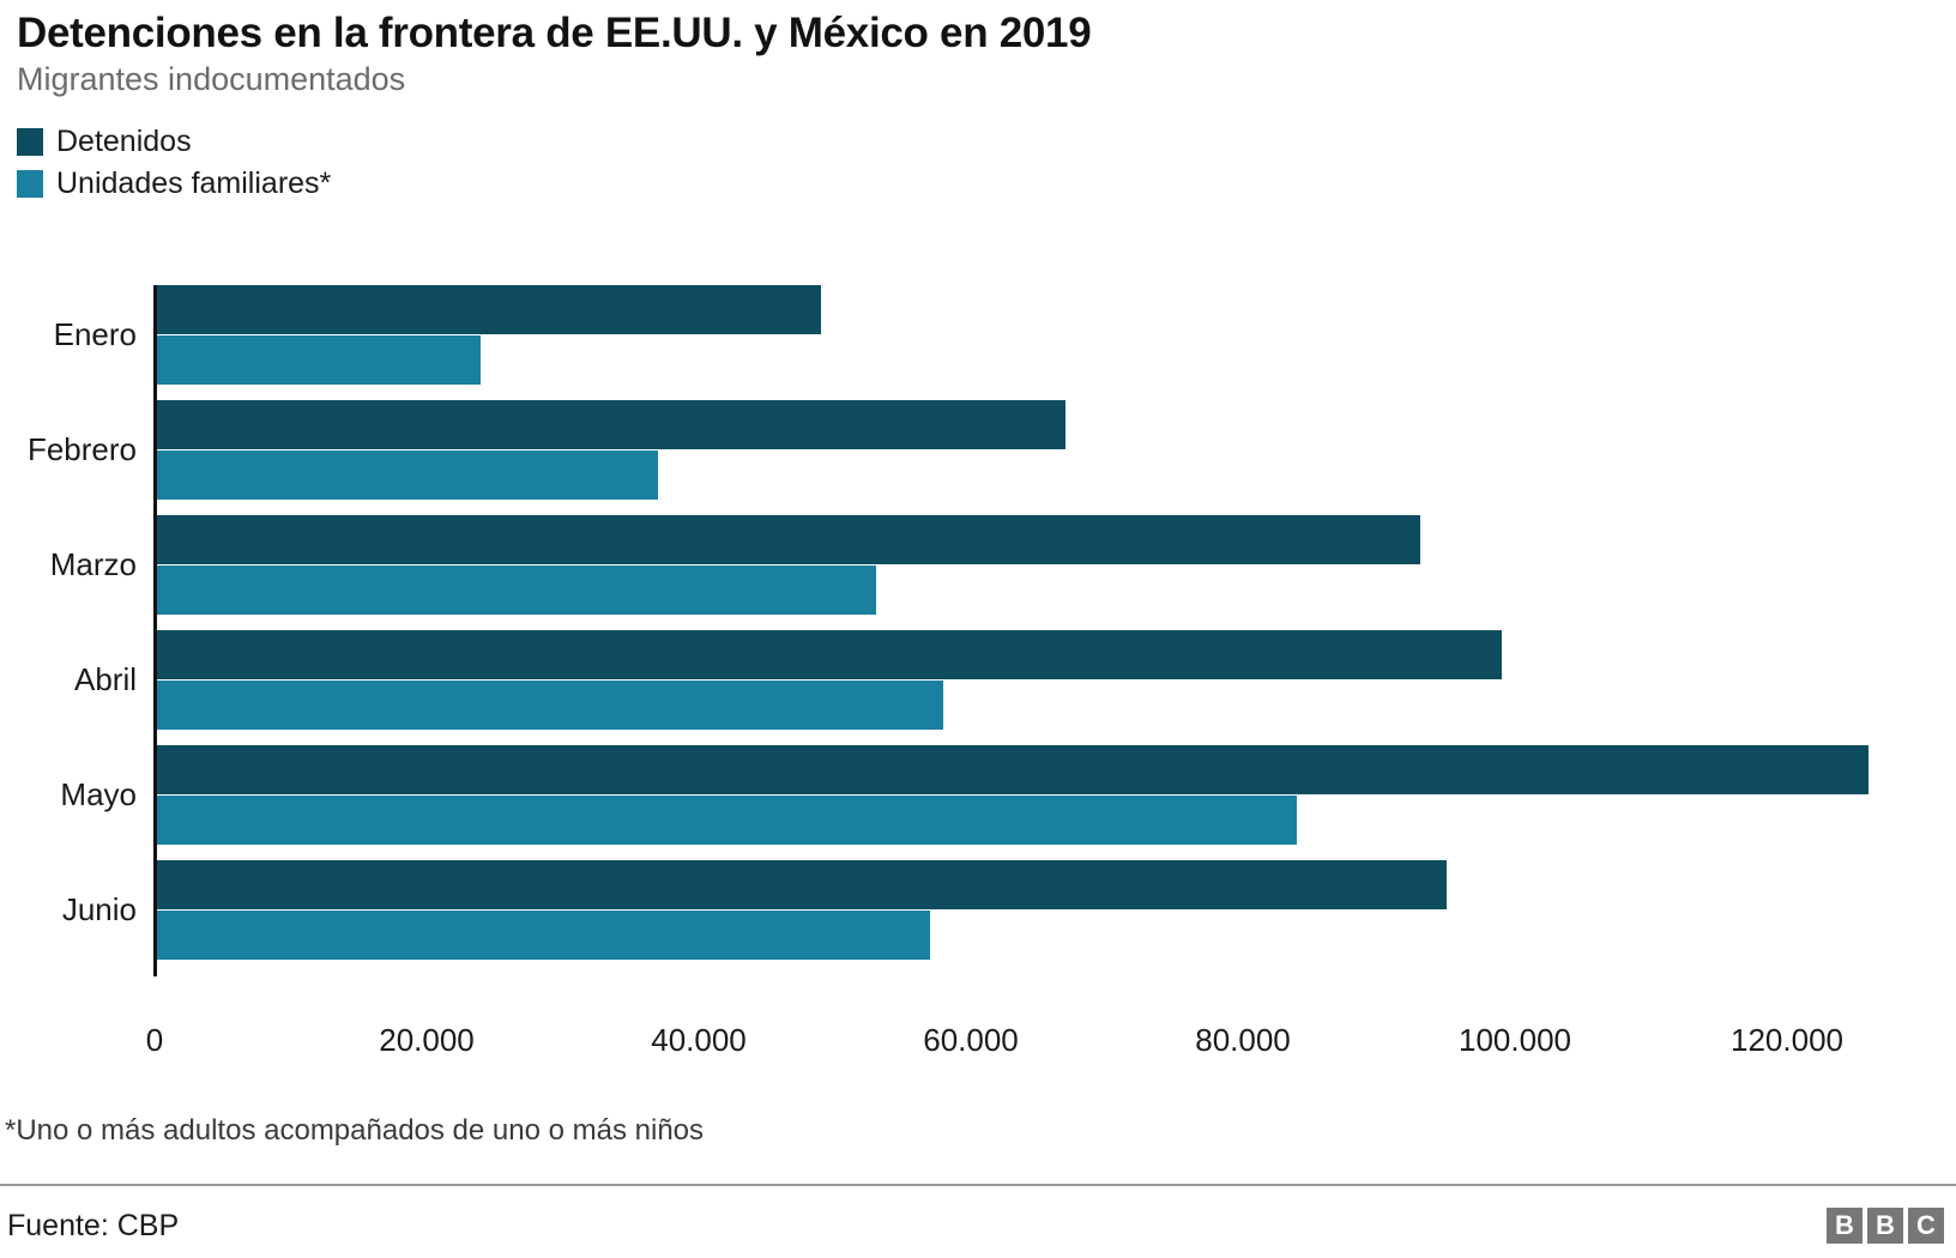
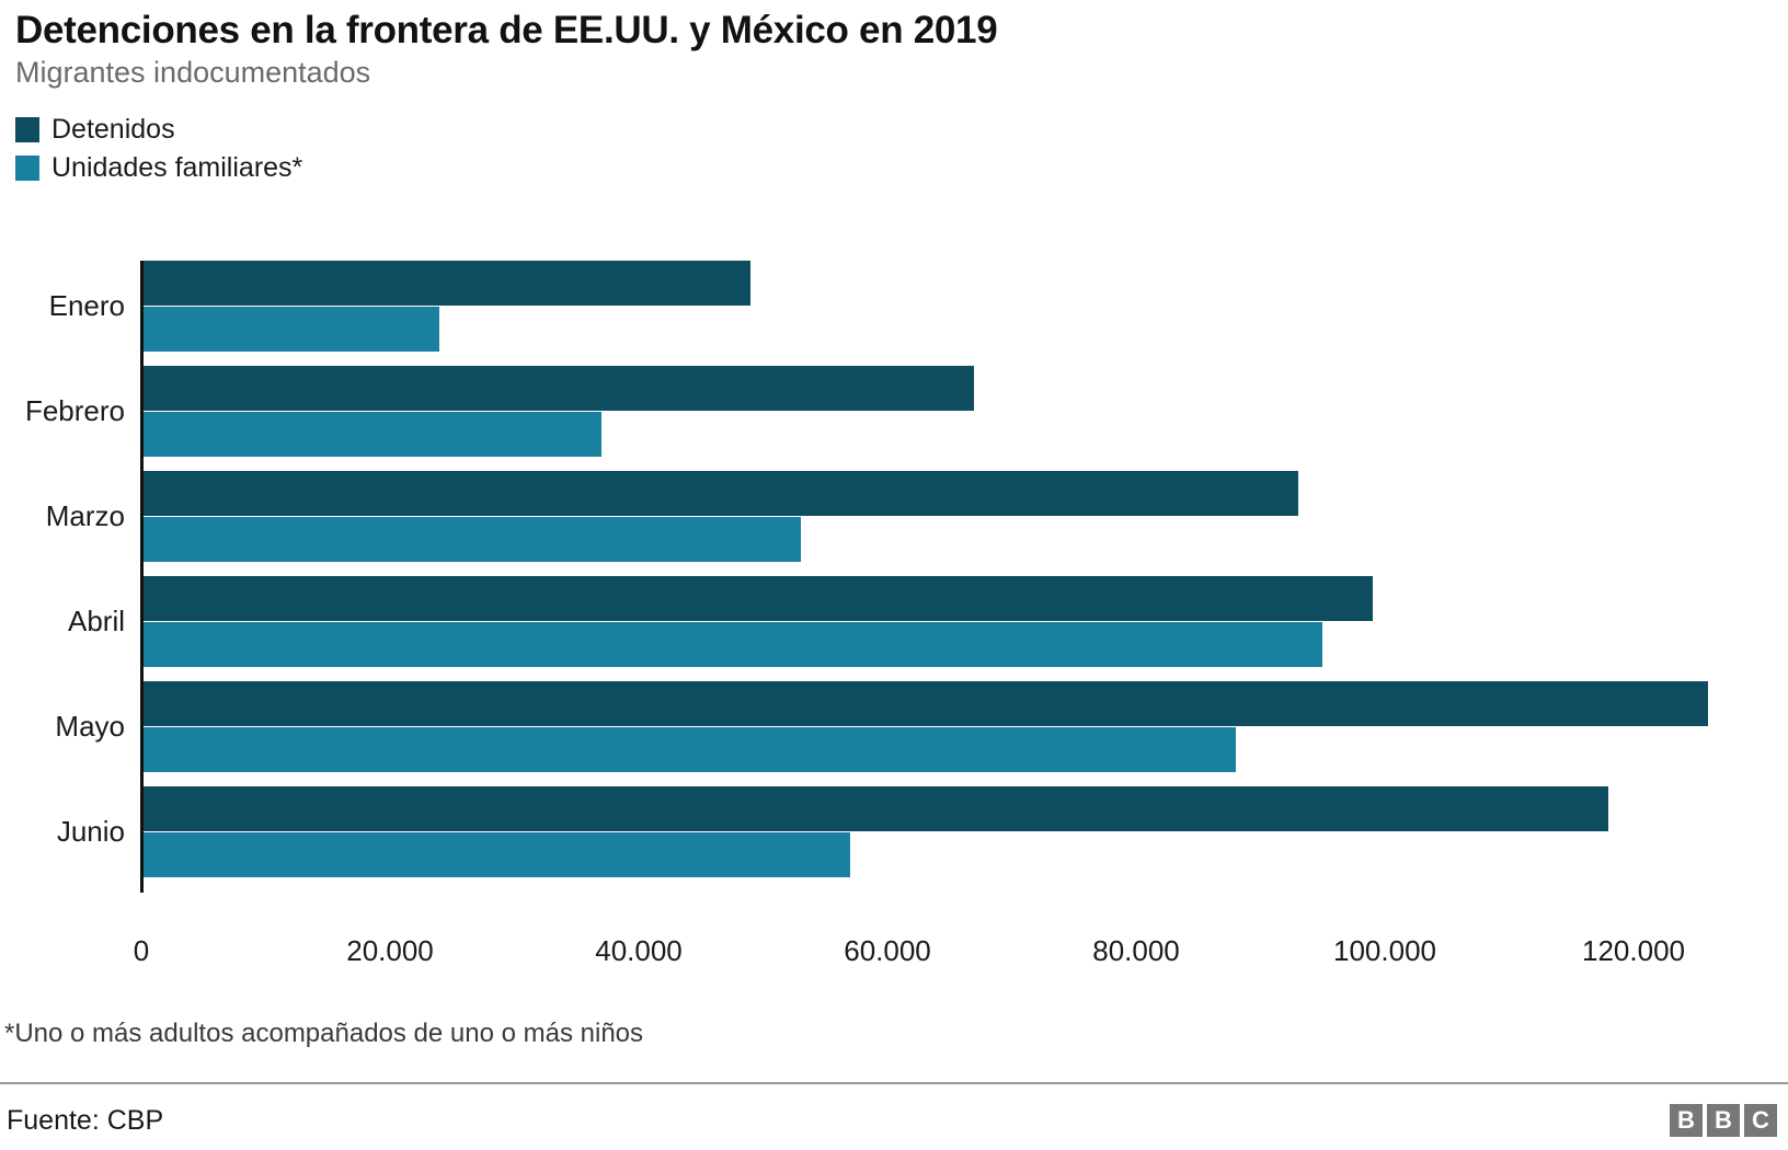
Unidades familiares*/Abril: 58000 -> 95000
Unidades familiares*/Mayo: 84000 -> 88000
Detenidos/Junio: 95000 -> 118000
